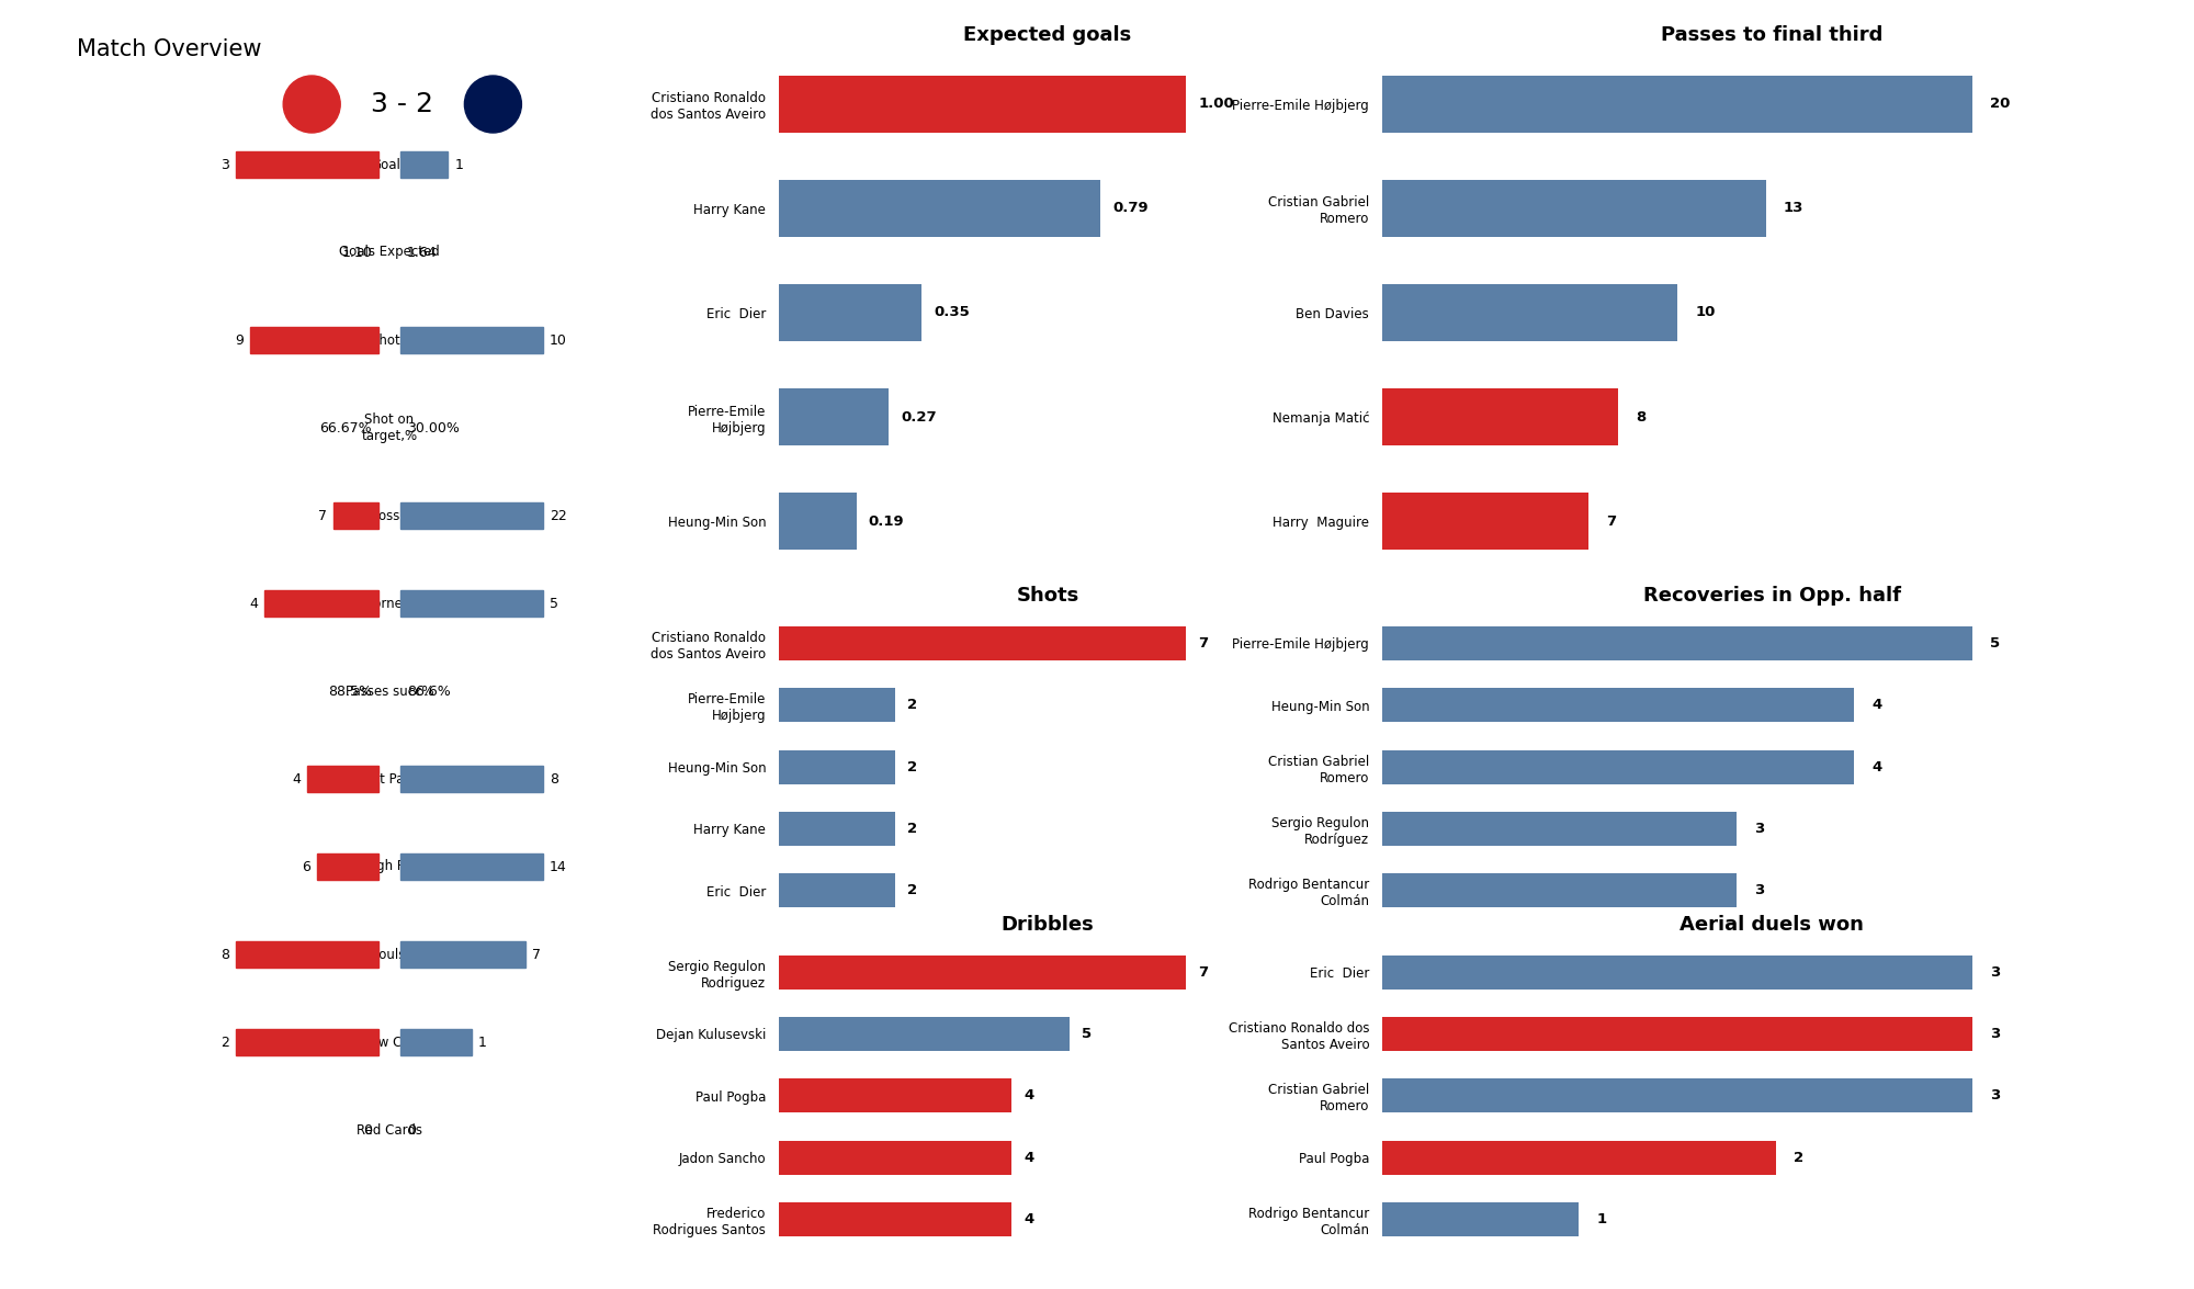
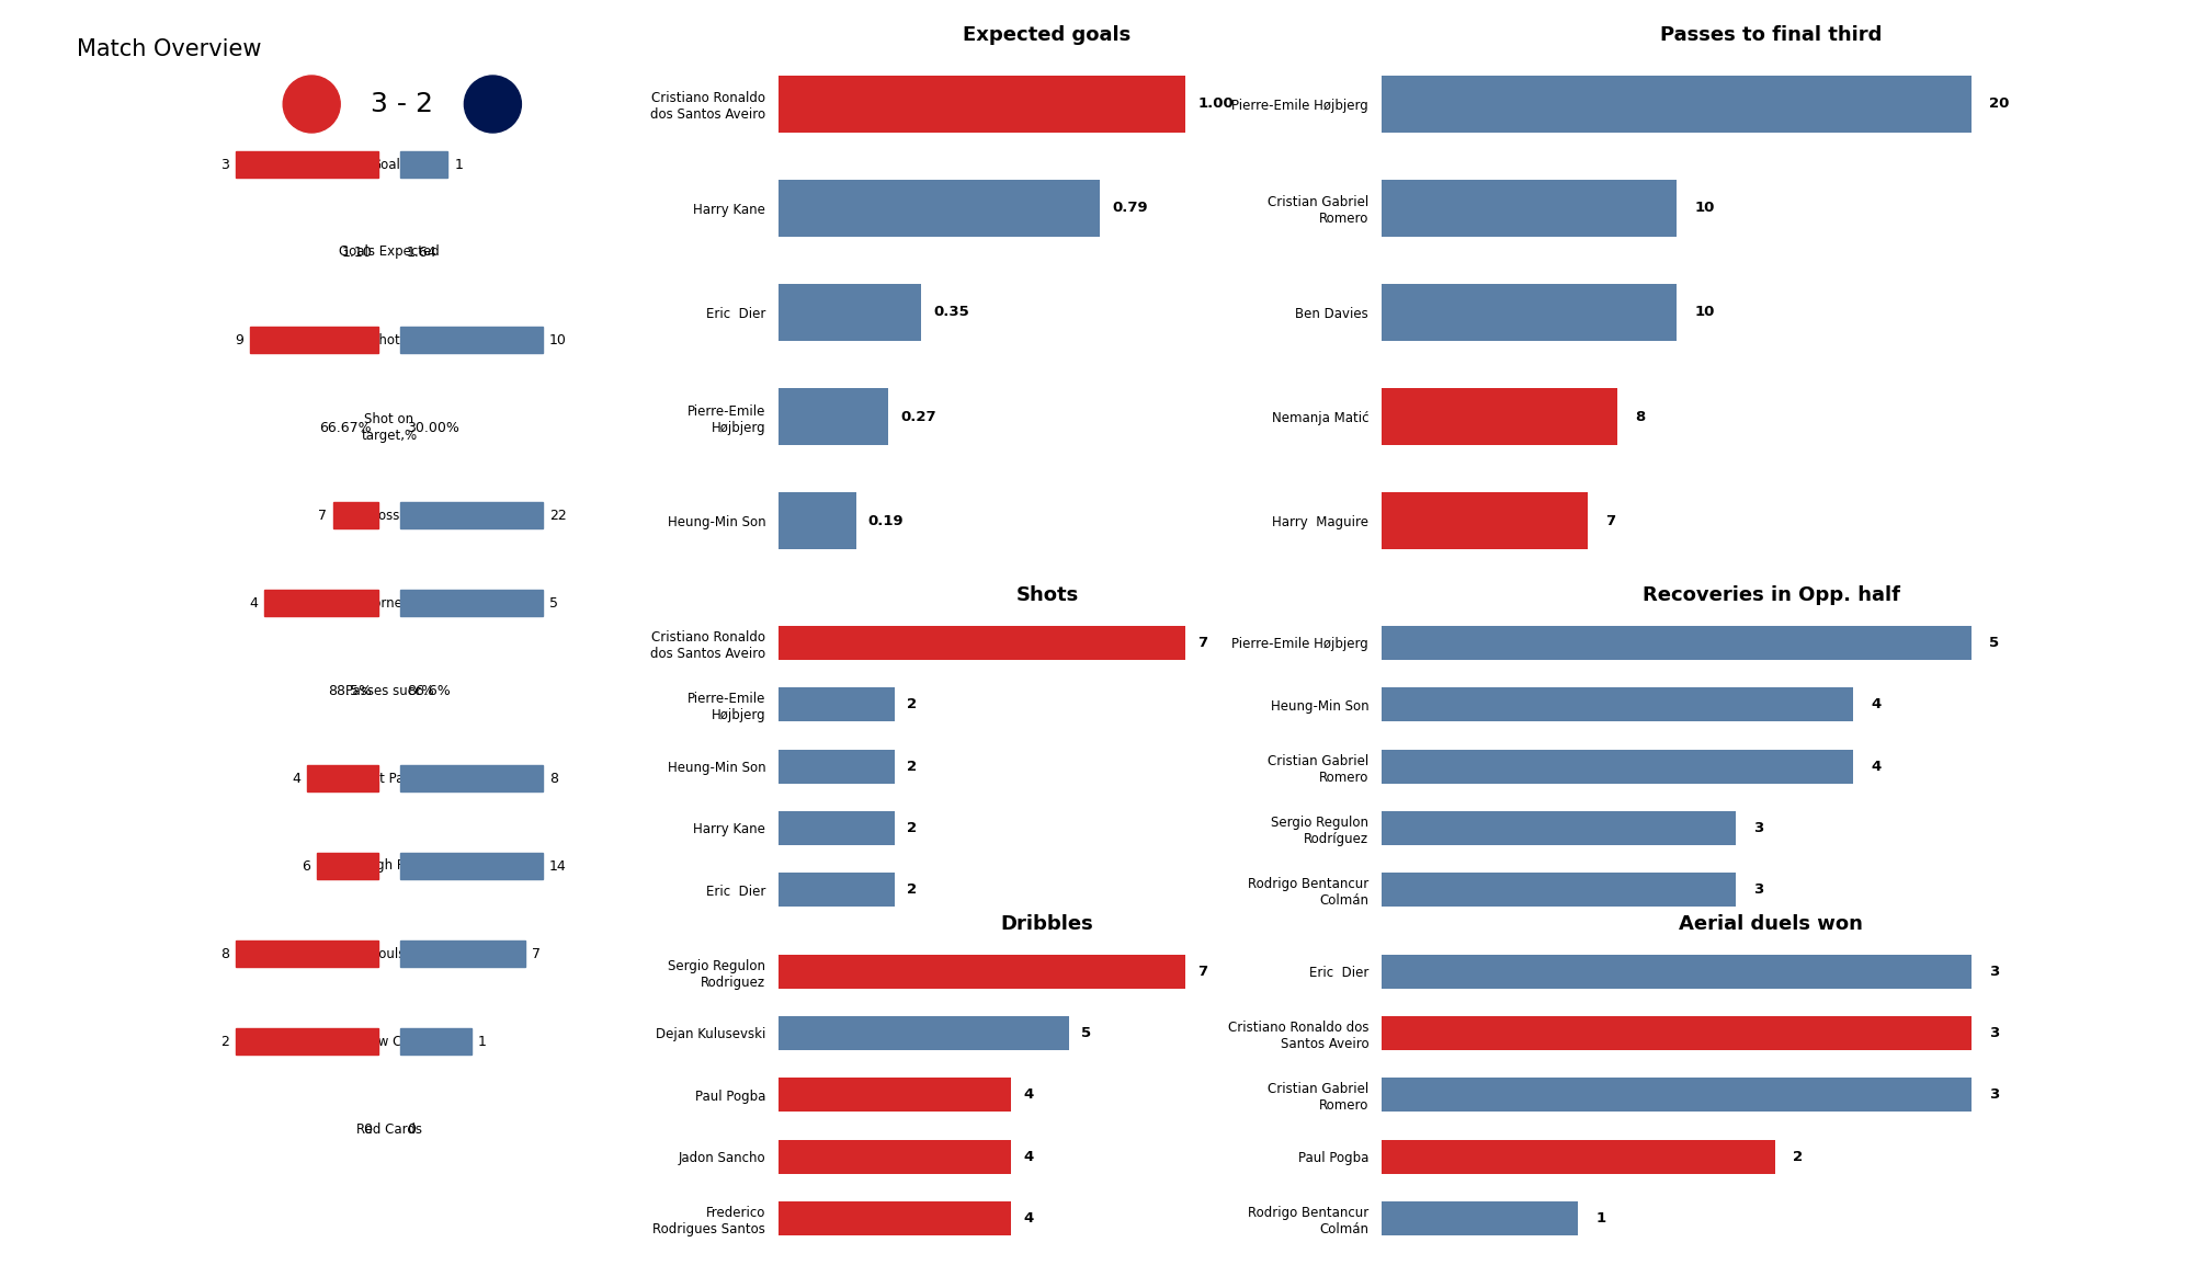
Passes to final third/Cristian Gabriel Romero: 13 -> 10
